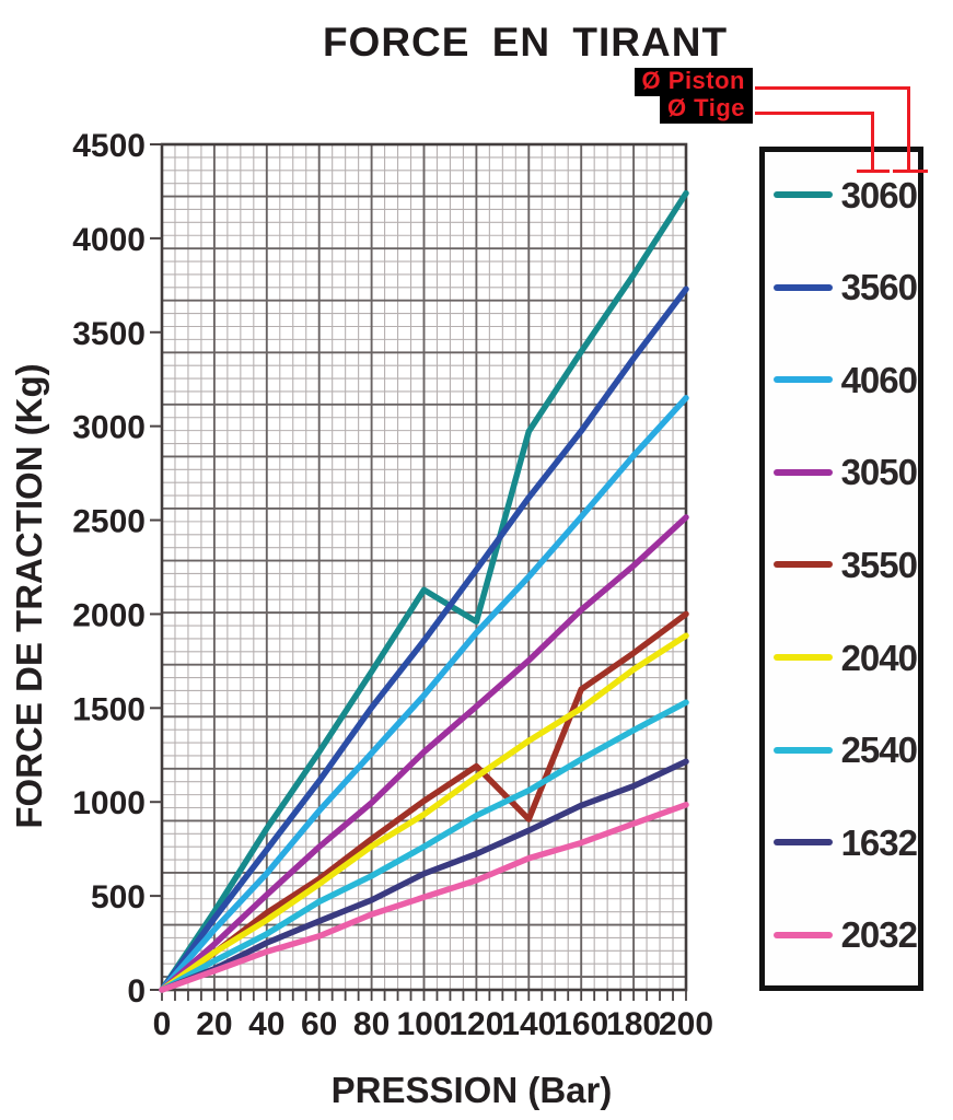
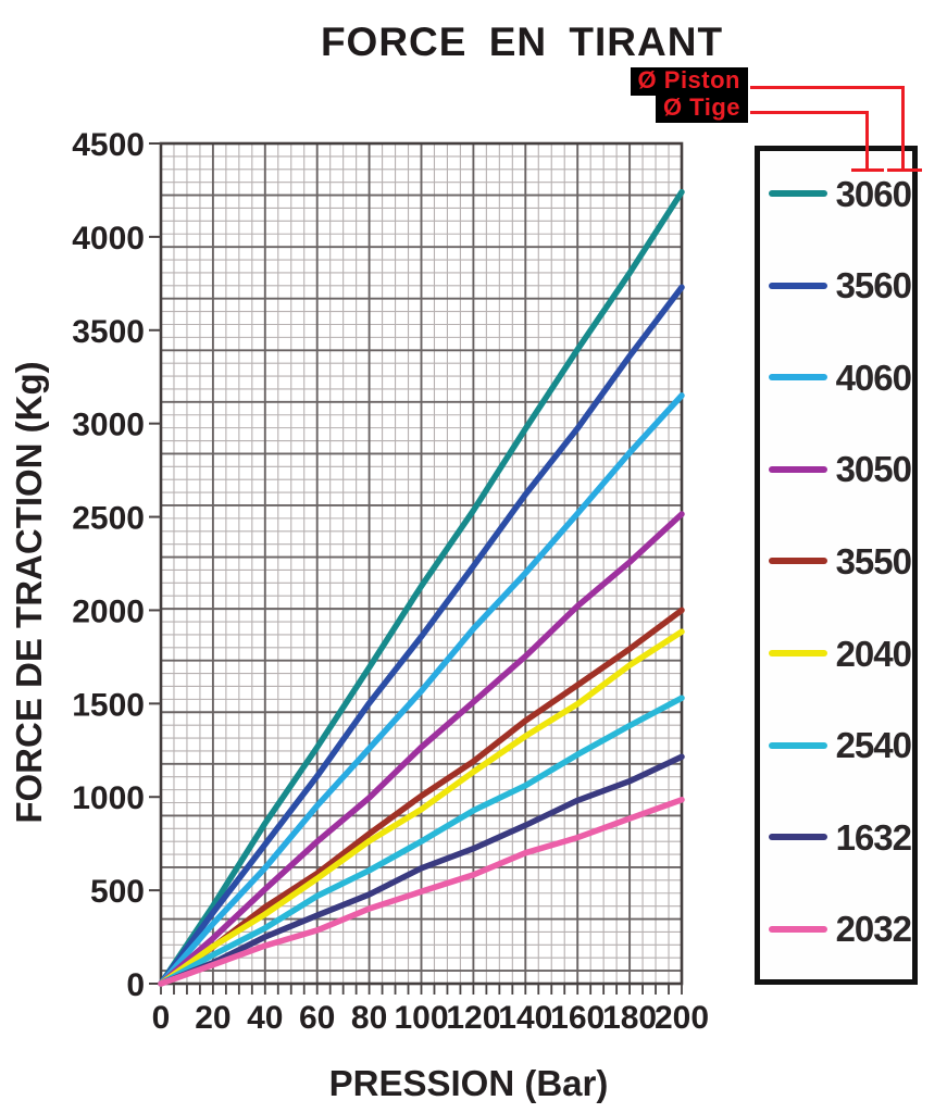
3060/120: 1970 -> 2540
3550/140: 900 -> 1400
